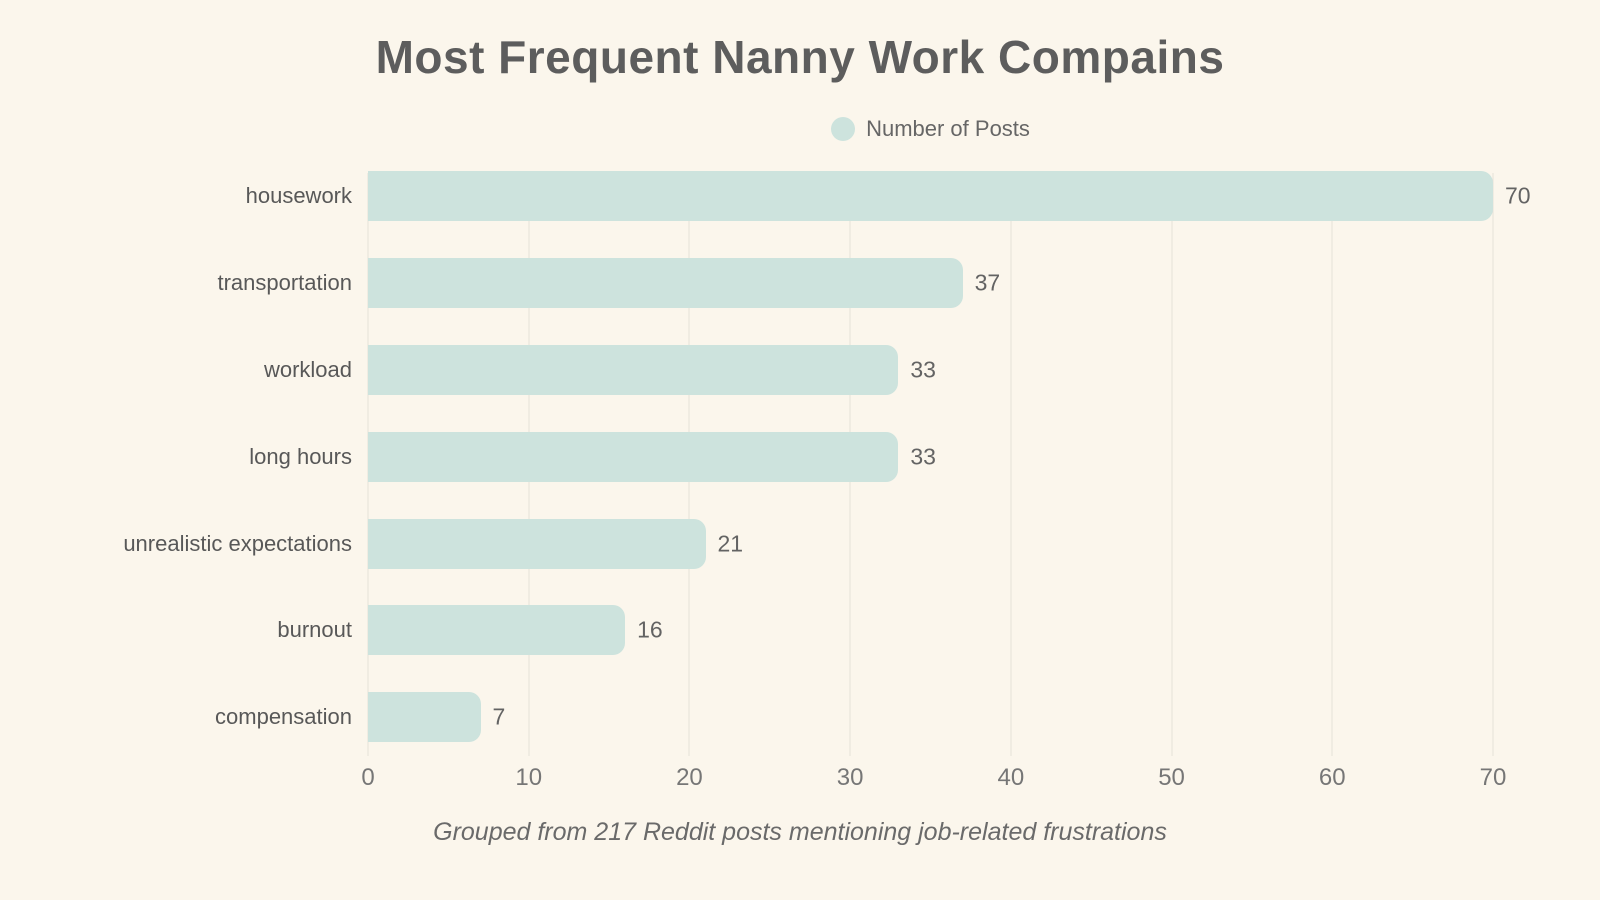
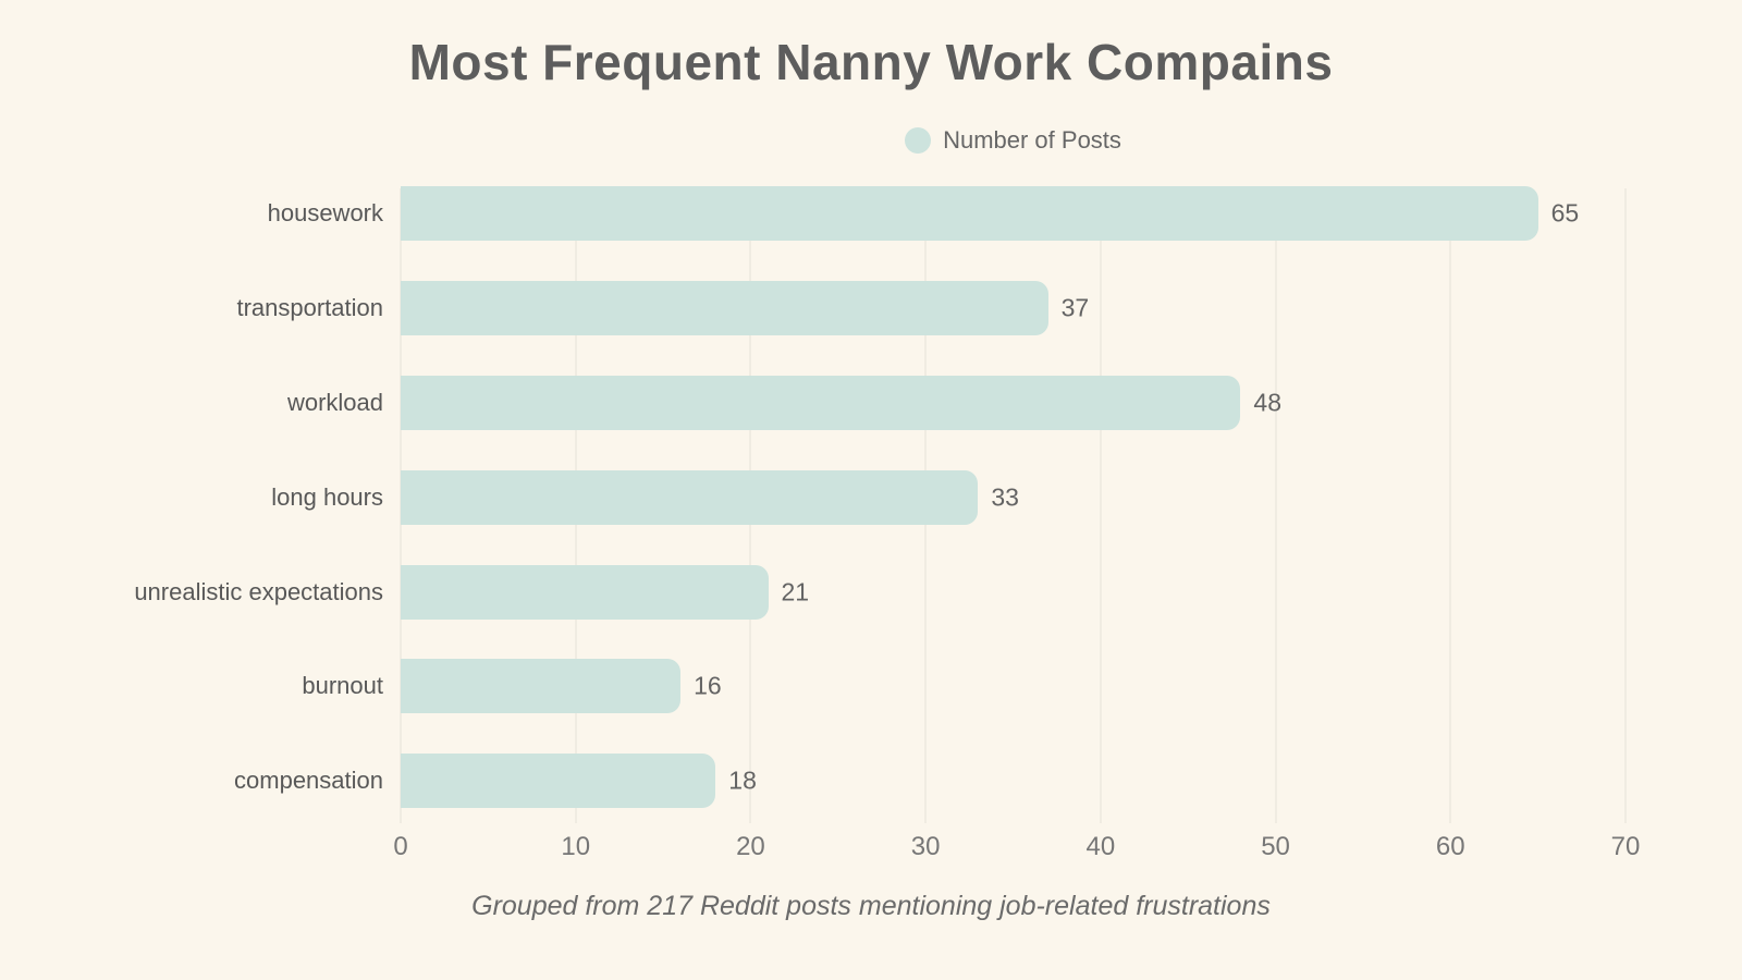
housework: 70 -> 65
workload: 33 -> 48
compensation: 7 -> 18
